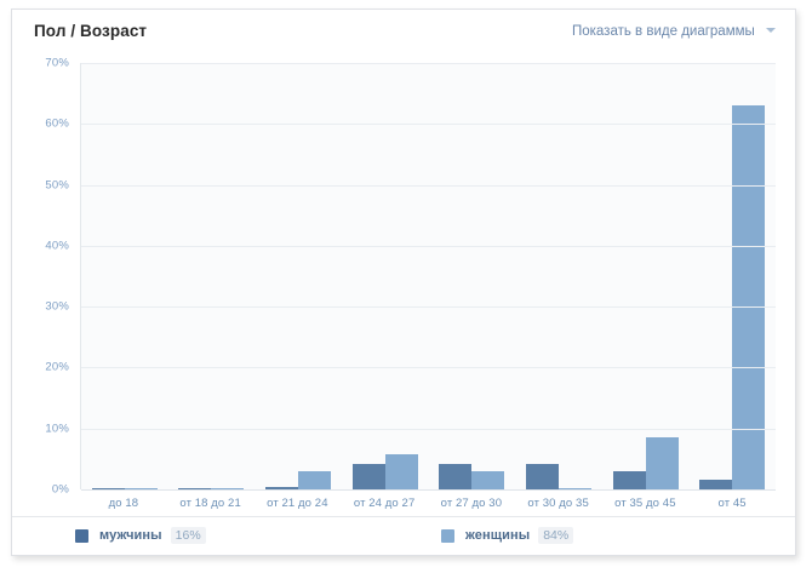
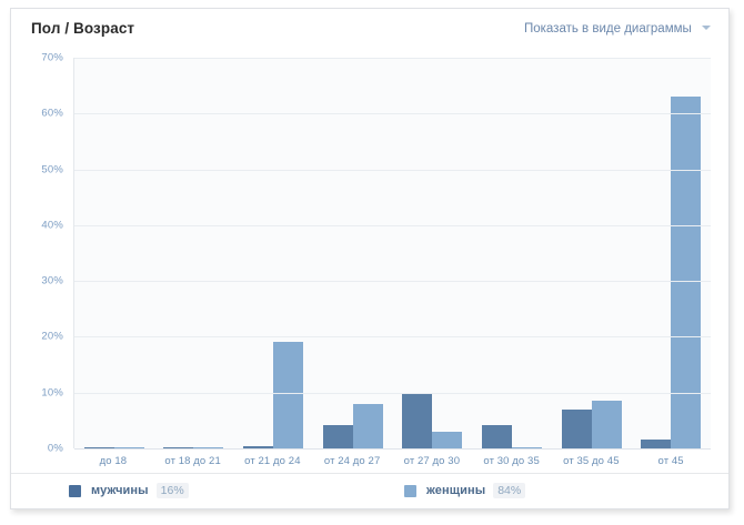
женщины/от 21 до 24: 3% -> 19%
женщины/от 24 до 27: 6% -> 8%
мужчины/от 27 до 30: 4% -> 10%
мужчины/от 35 до 45: 3% -> 7%
